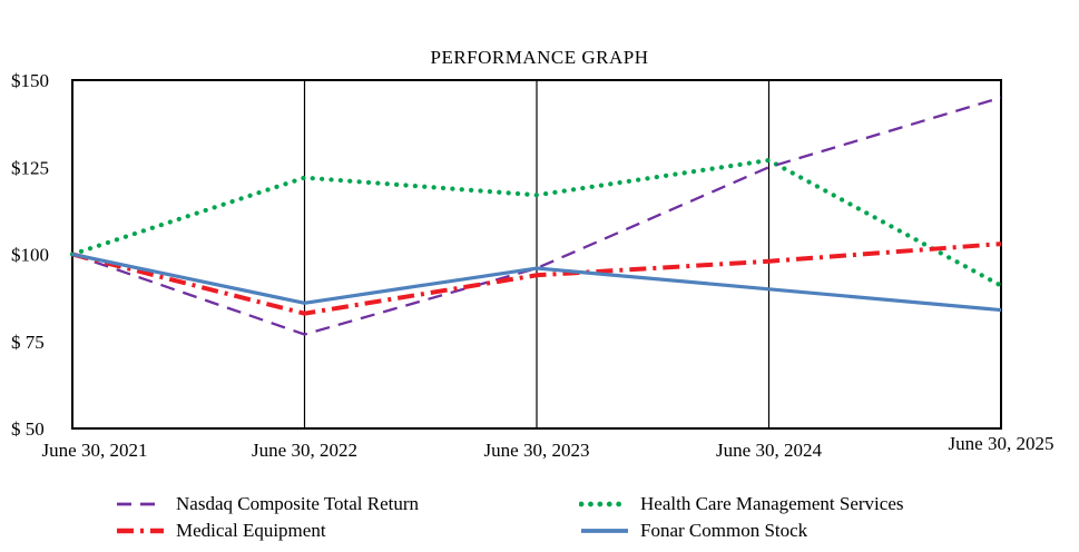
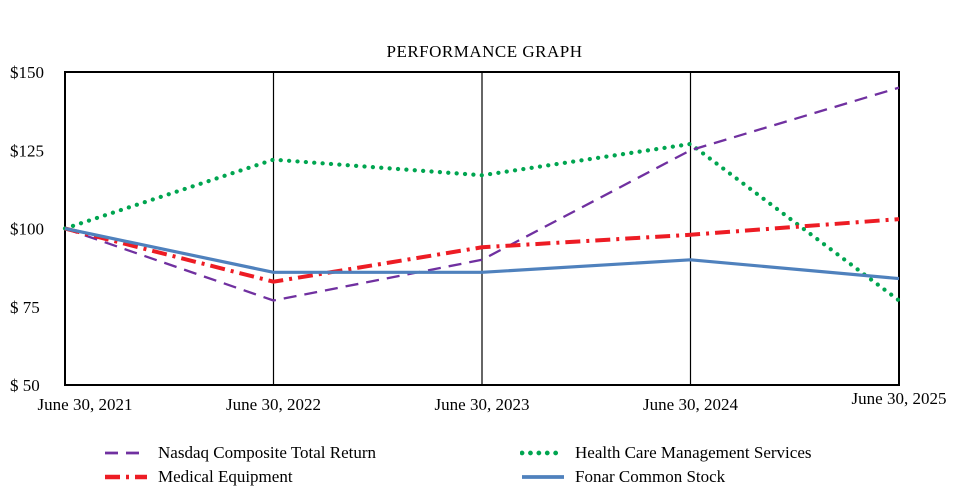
Nasdaq Composite Total Return/June 30, 2023: $96 -> $90
Fonar Common Stock/June 30, 2023: $96 -> $86
Health Care Management Services/June 30, 2025: $91 -> $77
